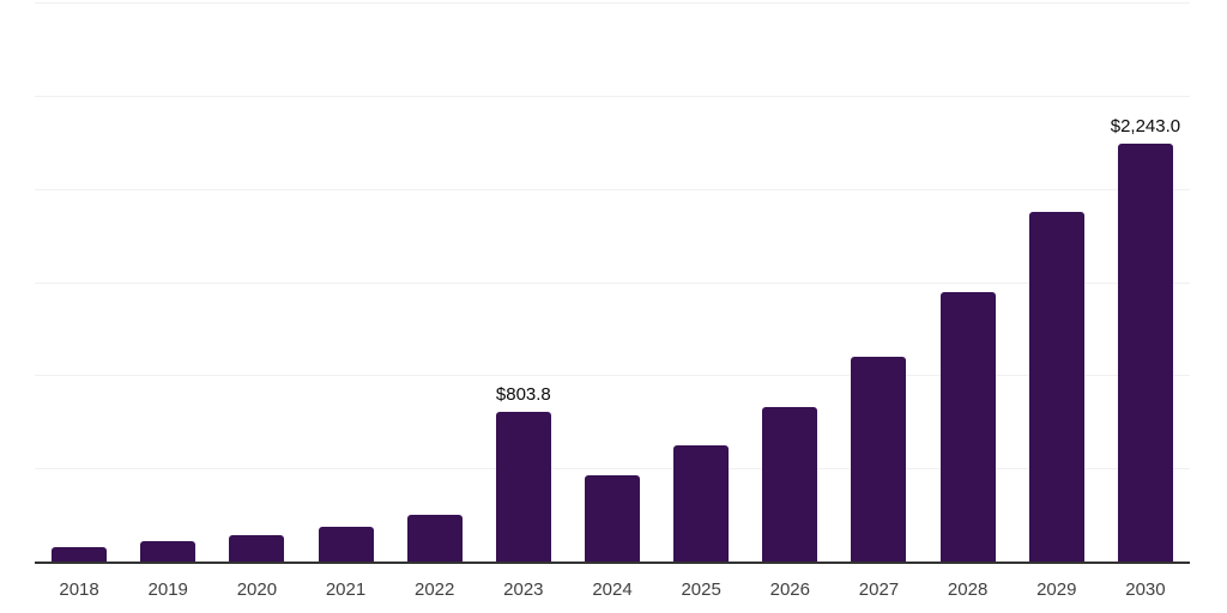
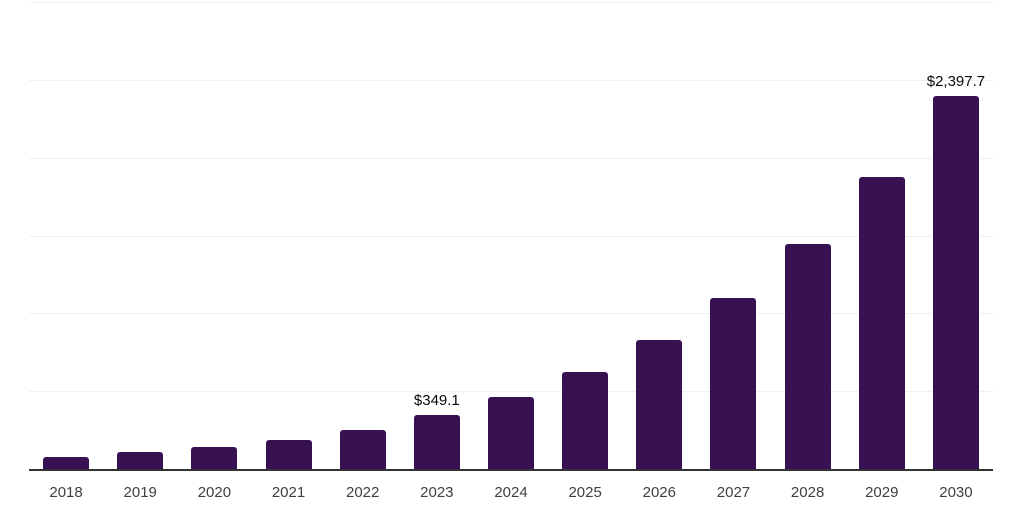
2023: $803.8 -> $349.1
2030: $2,243.0 -> $2,397.7
